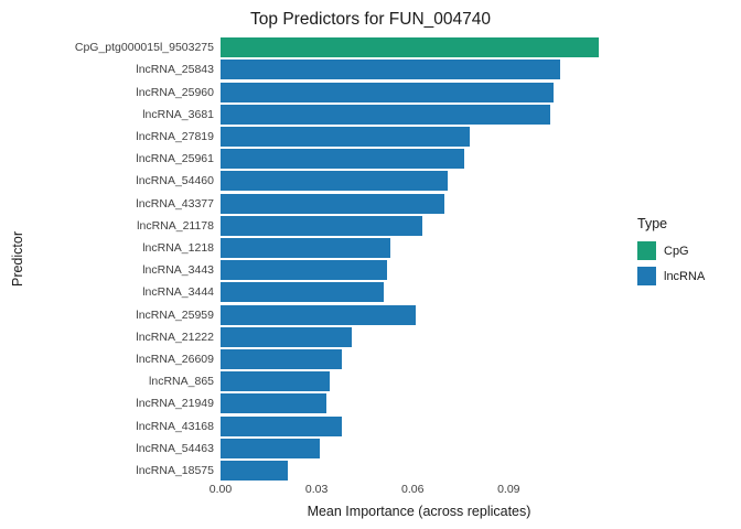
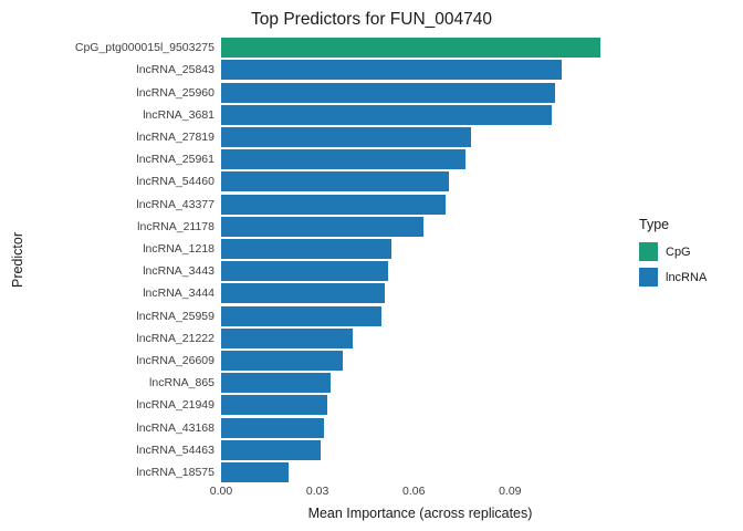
lncRNA_25959: 0.061 -> 0.050
lncRNA_43168: 0.038 -> 0.032
